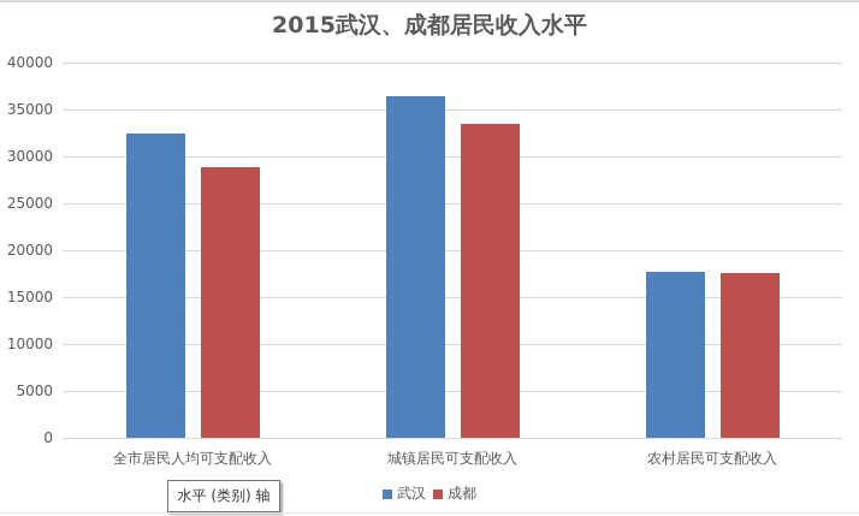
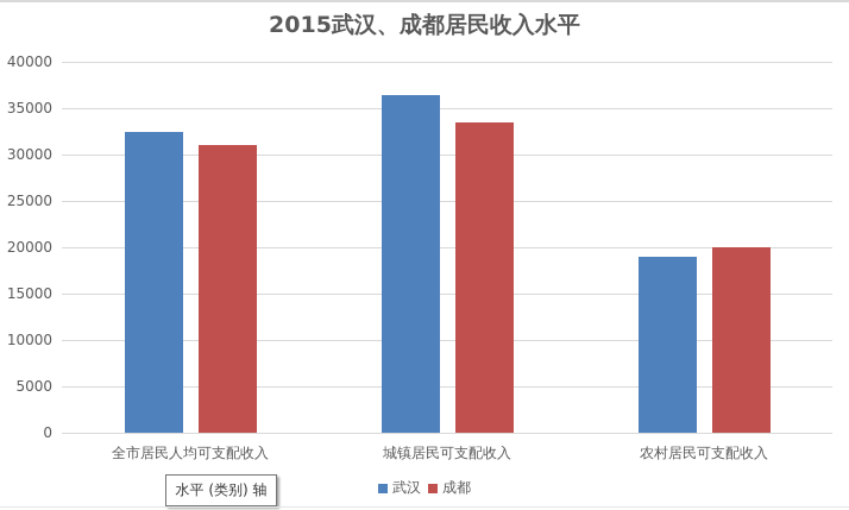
成都/全市居民人均可支配收入: 29000 -> 31000
武汉/农村居民可支配收入: 18000 -> 19000
成都/农村居民可支配收入: 18000 -> 20000
